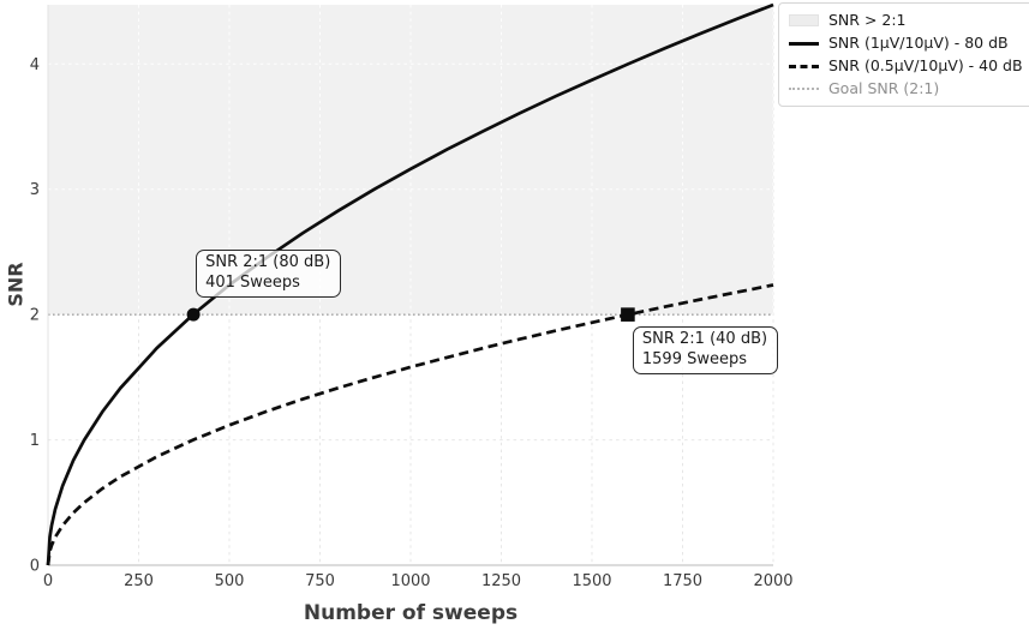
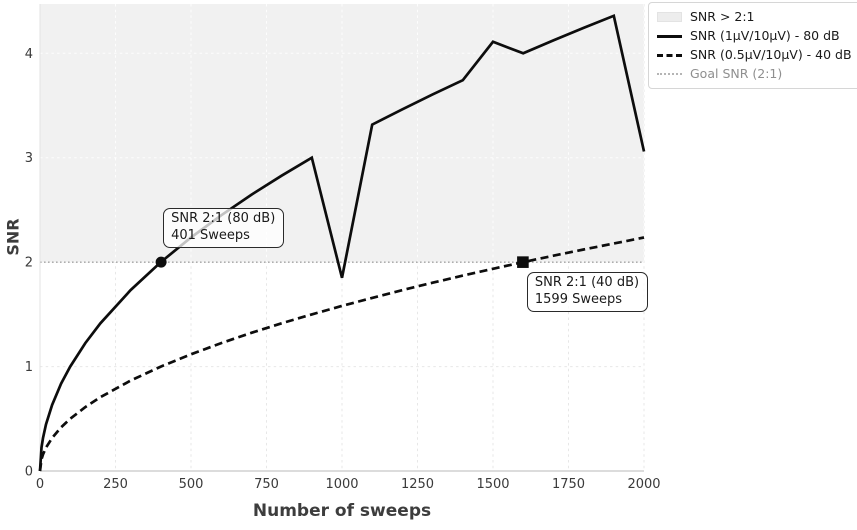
SNR (1μV/10μV) - 80 dB/1000: 3.16 -> 1.85
SNR (1μV/10μV) - 80 dB/1500: 3.87 -> 4.11
SNR (1μV/10μV) - 80 dB/2000: 4.47 -> 3.06
